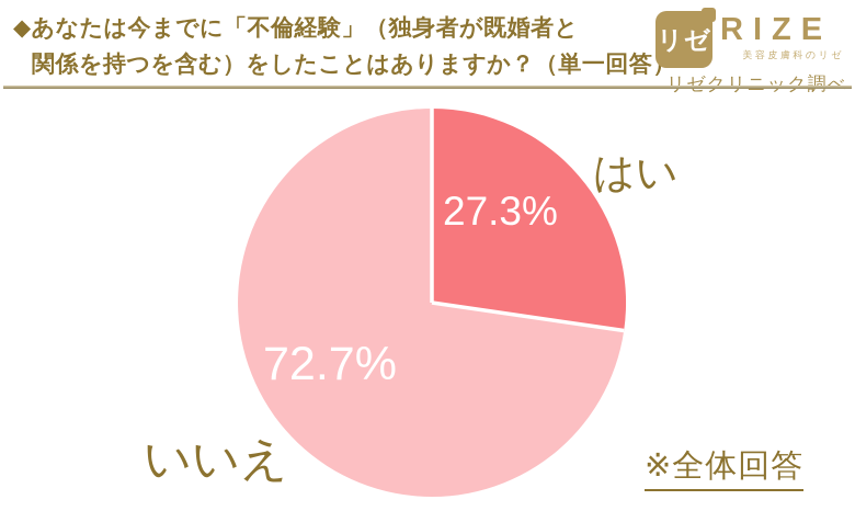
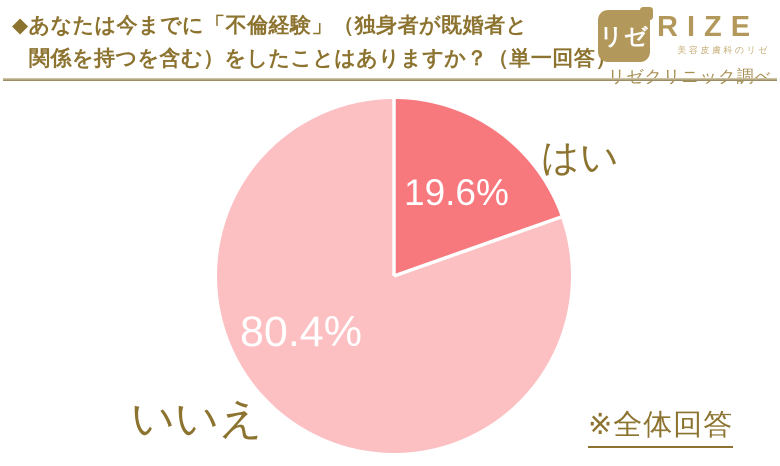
はい: 27.3% -> 19.6%
いいえ: 72.7% -> 80.4%
